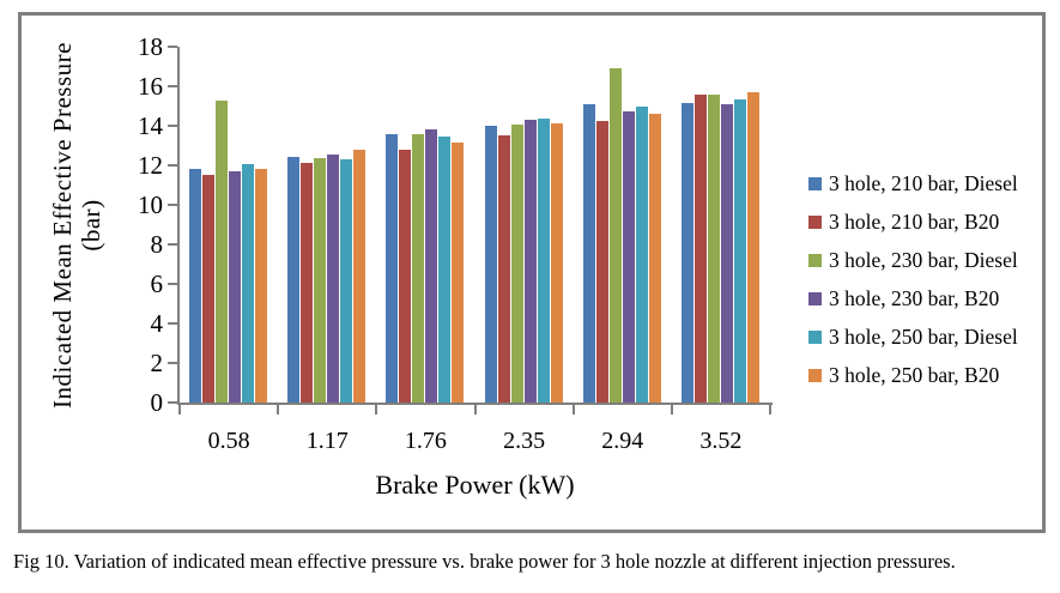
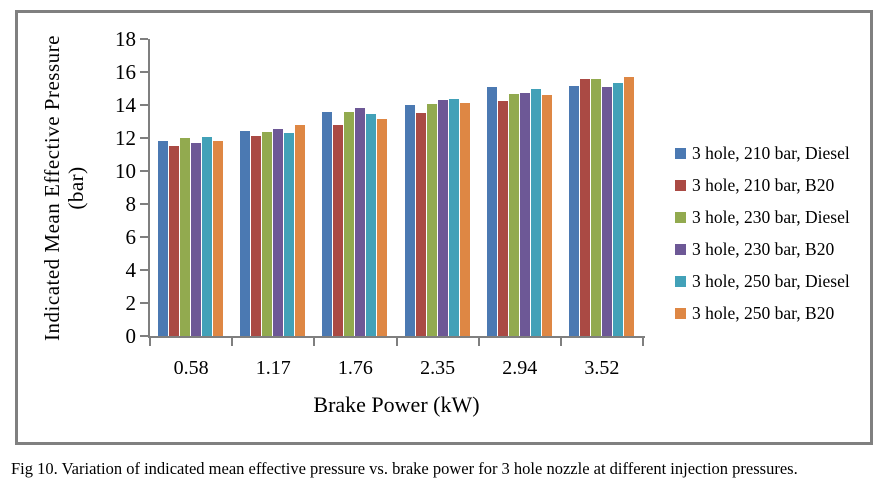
3 hole, 230 bar, Diesel/0.58: 15.3 -> 12.0
3 hole, 230 bar, Diesel/2.94: 16.9 -> 14.7
